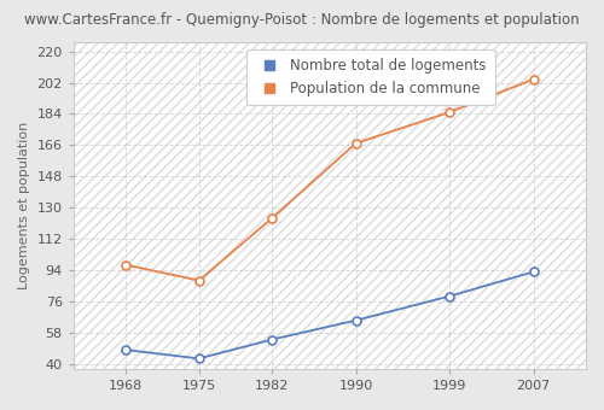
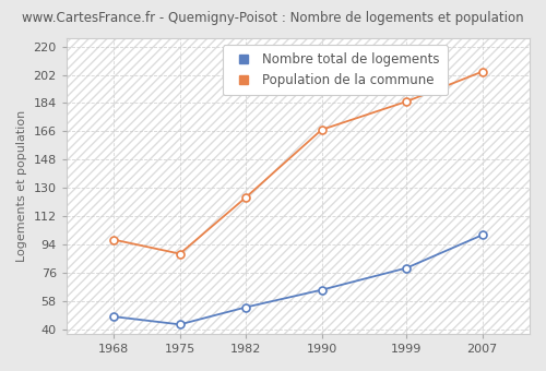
Nombre total de logements/2007: 93 -> 100
